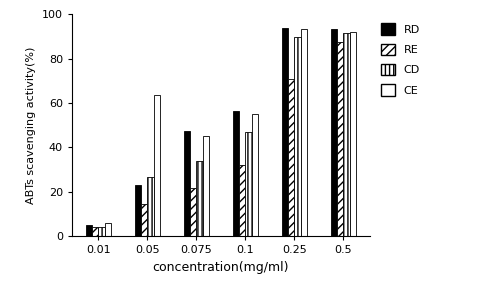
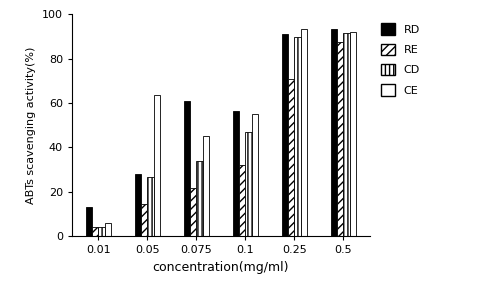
RD/0.01: 5.0 -> 13.0
RD/0.05: 23.0 -> 28.0
RD/0.075: 47.5 -> 61.0
RD/0.25: 94.0 -> 91.0
